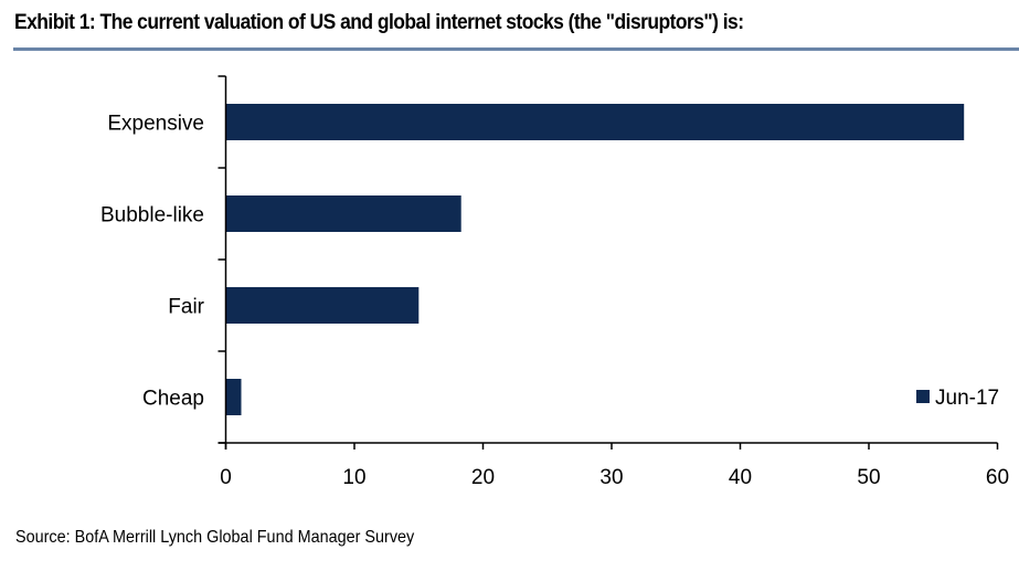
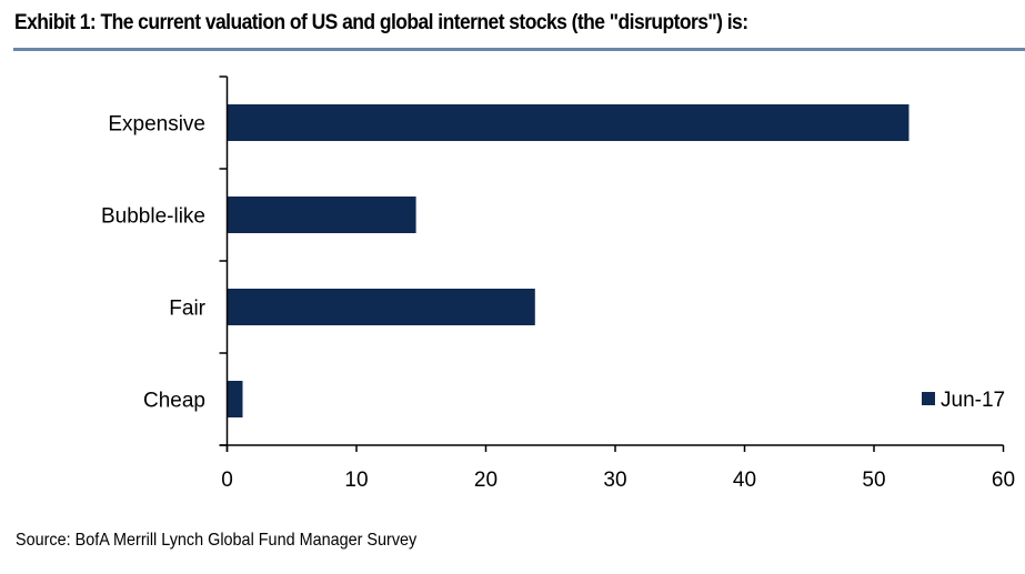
Expensive: 57.4 -> 52.7
Bubble-like: 18.3 -> 14.6
Fair: 15.0 -> 23.8
